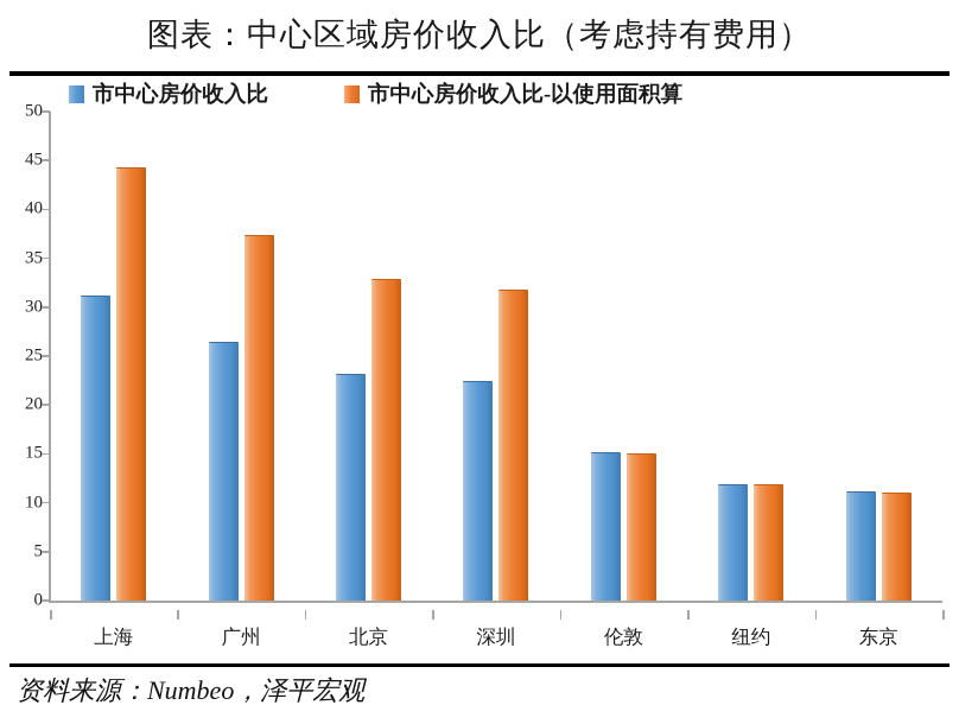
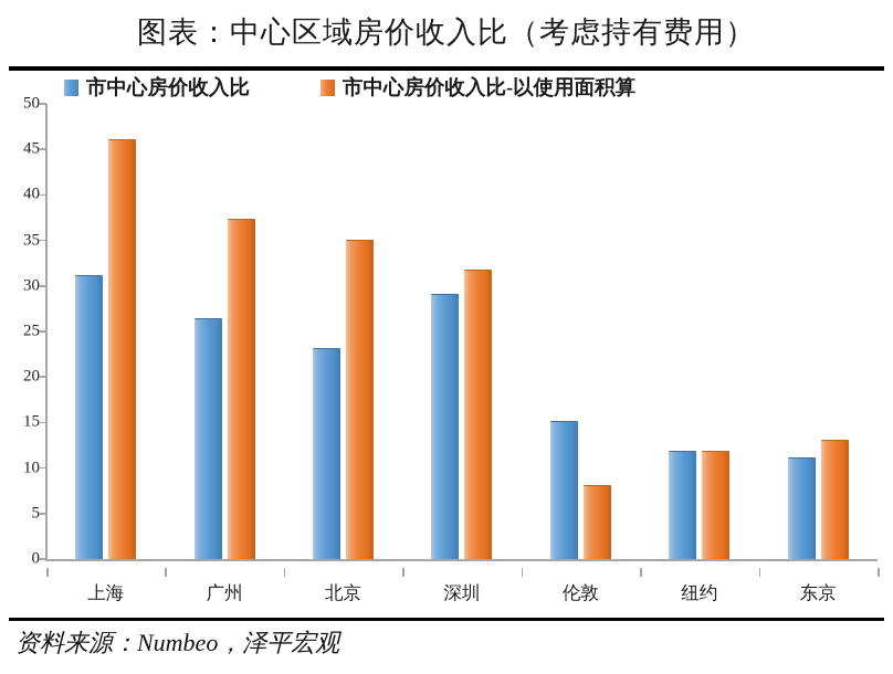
市中心房价收入比-以使用面积算/上海: 44 -> 46
市中心房价收入比-以使用面积算/北京: 33 -> 35
市中心房价收入比/深圳: 22 -> 29
市中心房价收入比-以使用面积算/伦敦: 15 -> 8
市中心房价收入比-以使用面积算/东京: 11 -> 13
